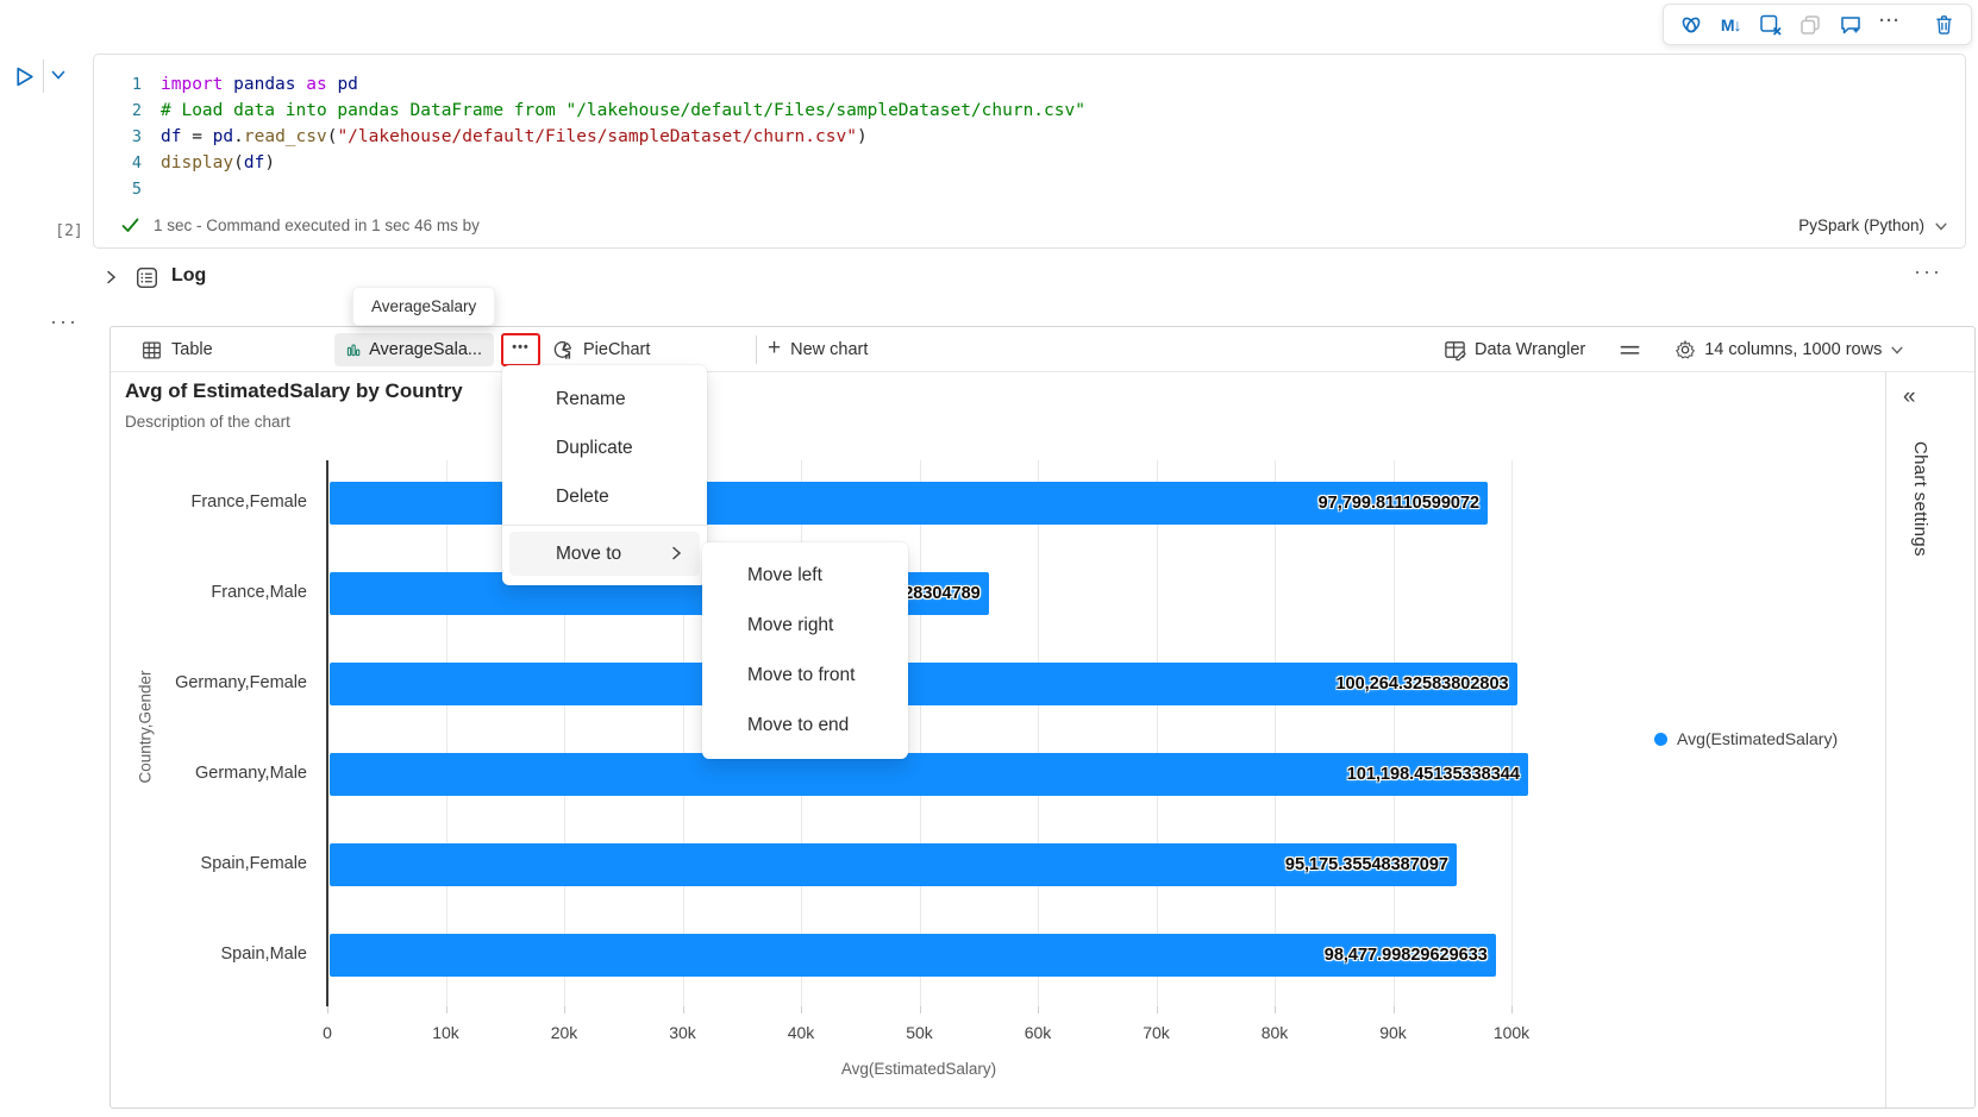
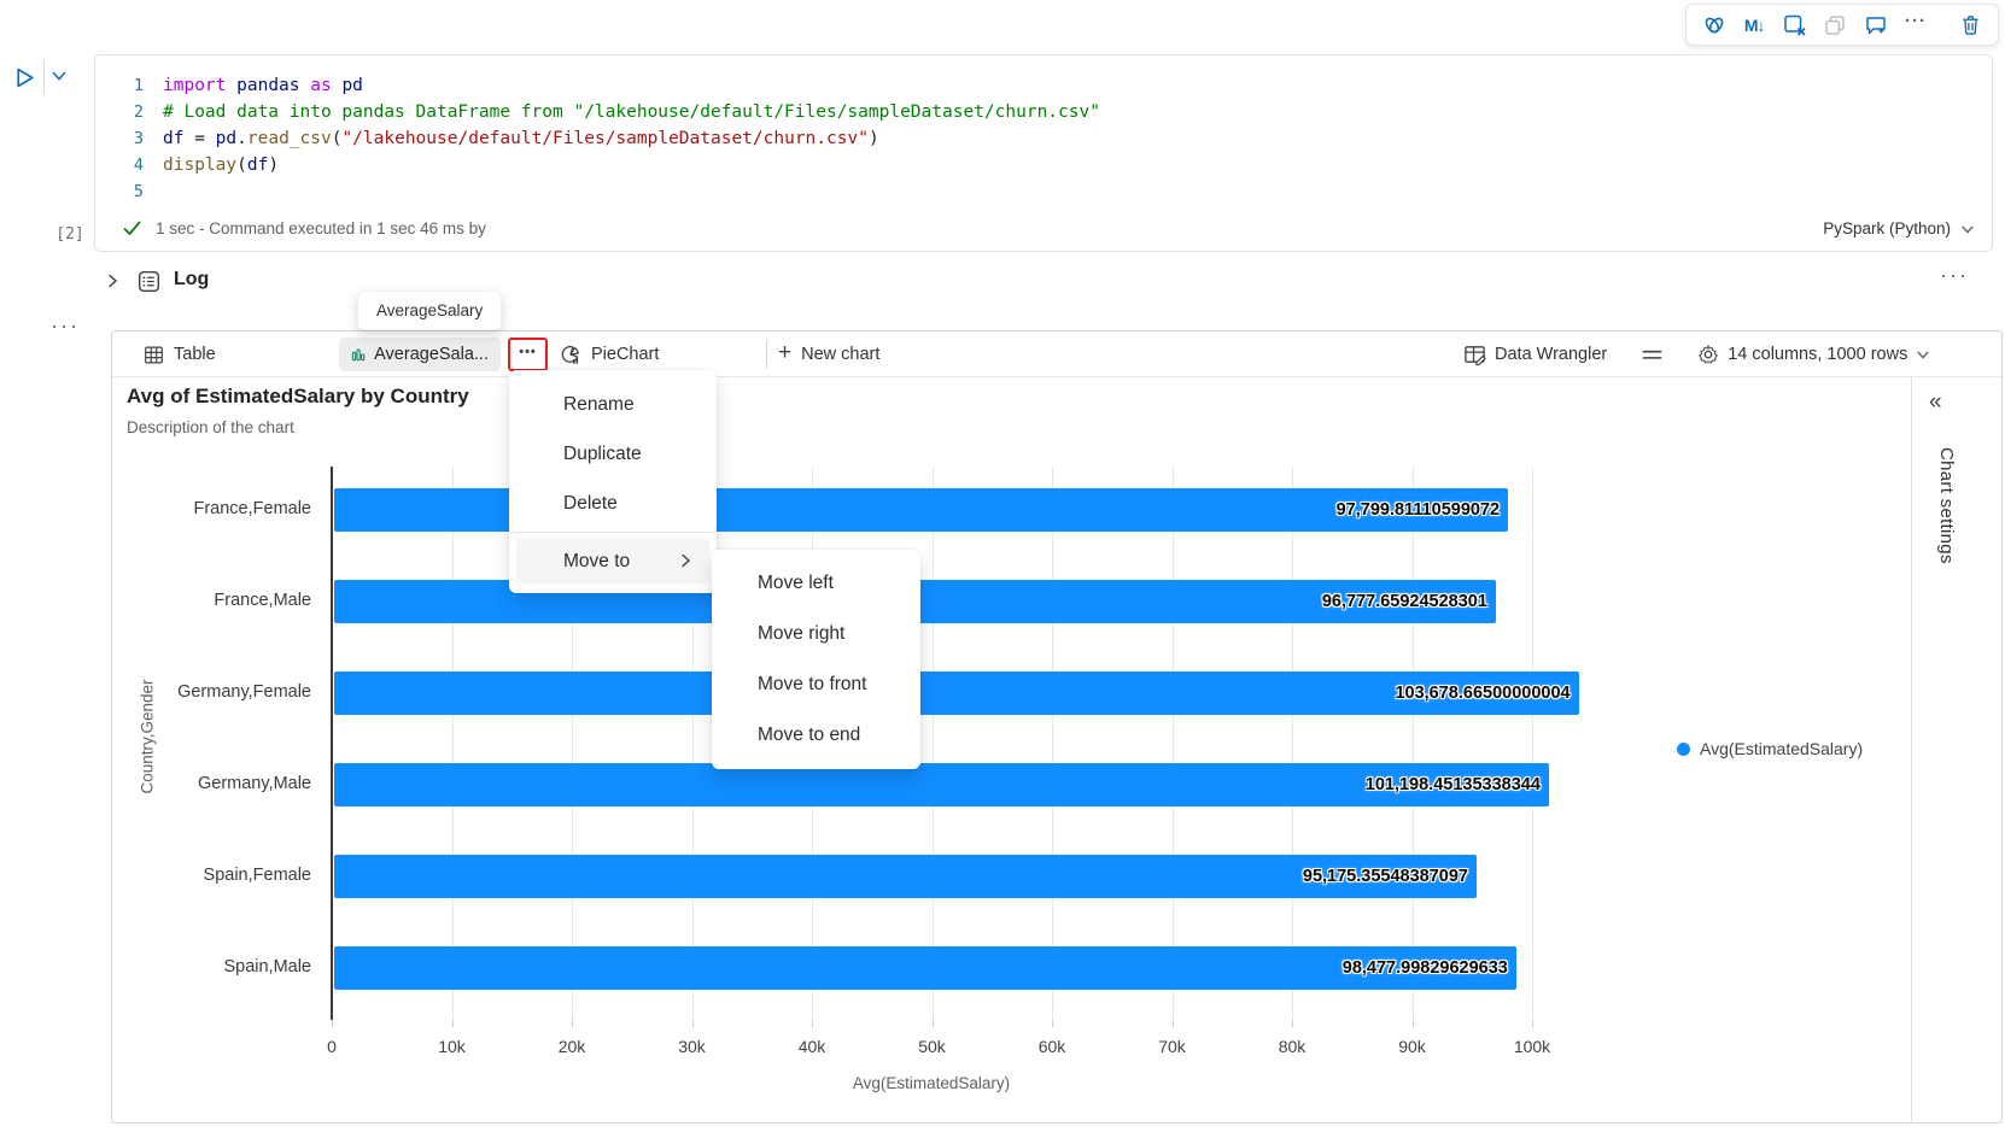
France,Male: 55,653.19528304789 -> 96,777.65924528301
Germany,Female: 100,264.32583802803 -> 103,678.66500000004
